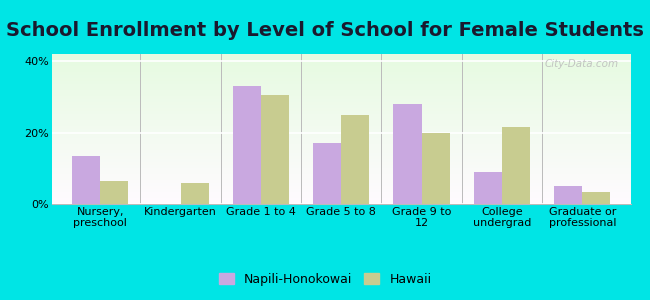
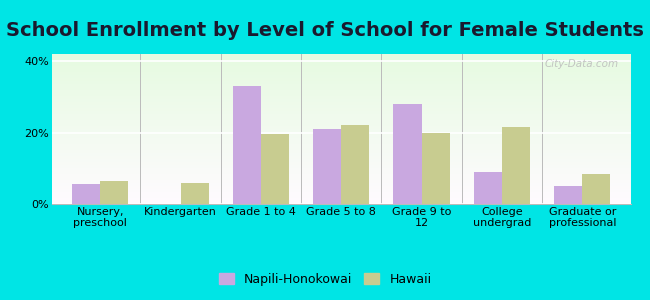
Napili-Honokowai/Nursery, preschool: 13.5% -> 5.5%
Hawaii/Grade 1 to 4: 30.5% -> 19.5%
Napili-Honokowai/Grade 5 to 8: 17.0% -> 21.0%
Hawaii/Grade 5 to 8: 25.0% -> 22.0%
Hawaii/Graduate or professional: 3.5% -> 8.5%
